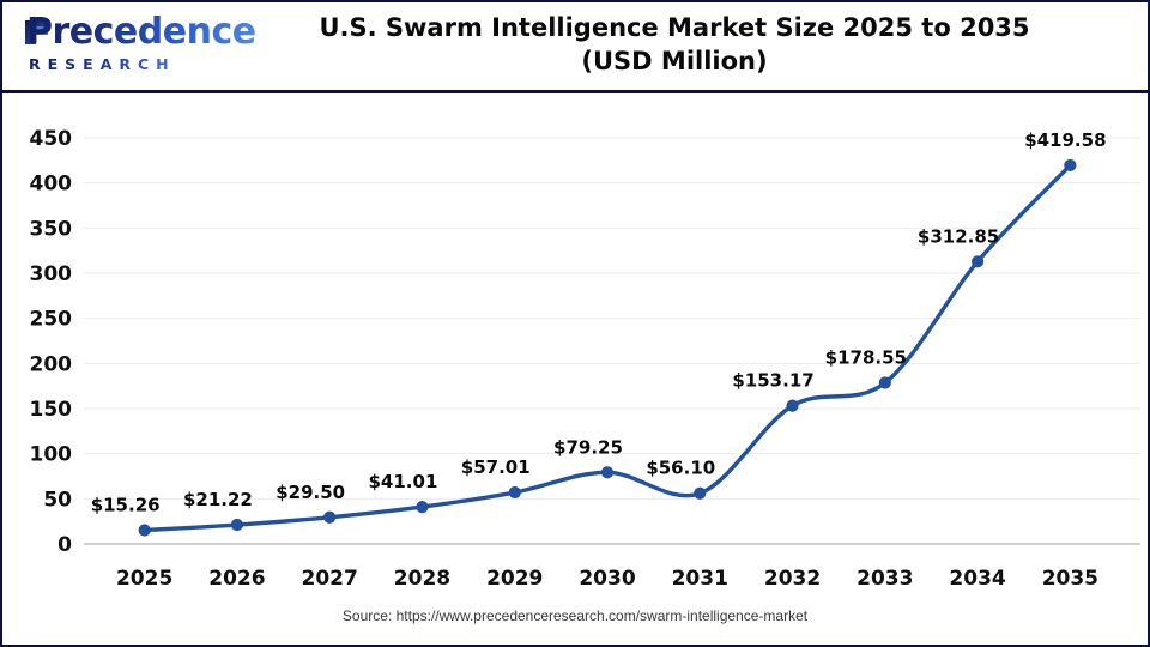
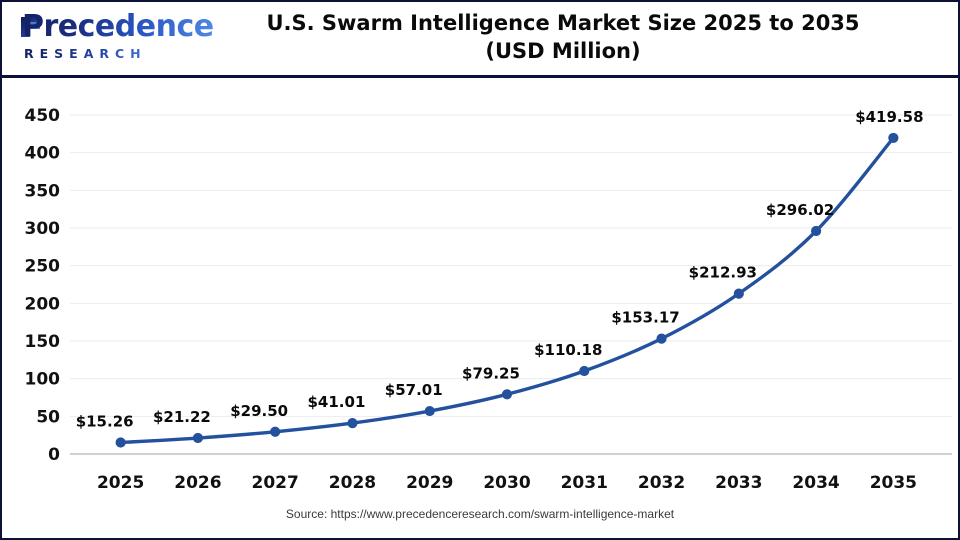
2031: $56.10 -> $110.18
2033: $178.55 -> $212.93
2034: $312.85 -> $296.02
